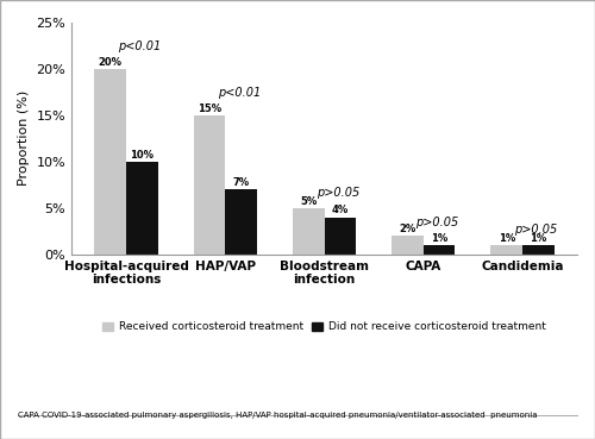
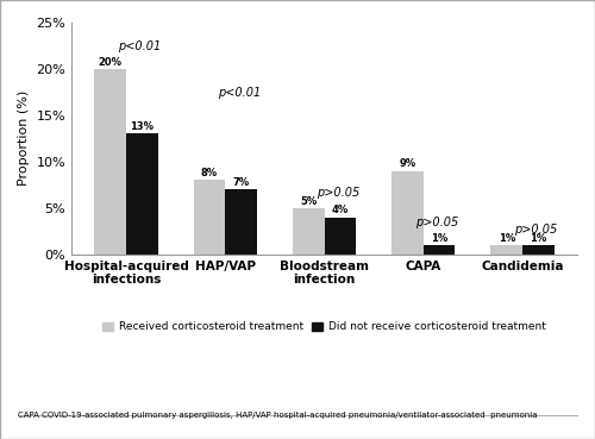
Did not receive corticosteroid treatment/Hospital-acquired infections: 10% -> 13%
Received corticosteroid treatment/HAP/VAP: 15% -> 8%
Received corticosteroid treatment/CAPA: 2% -> 9%
